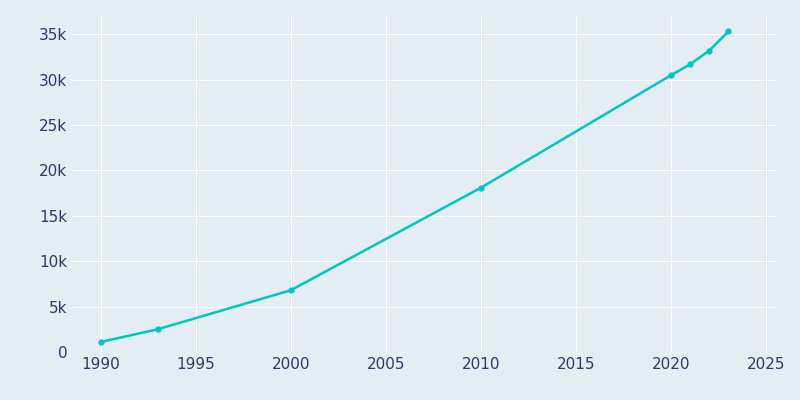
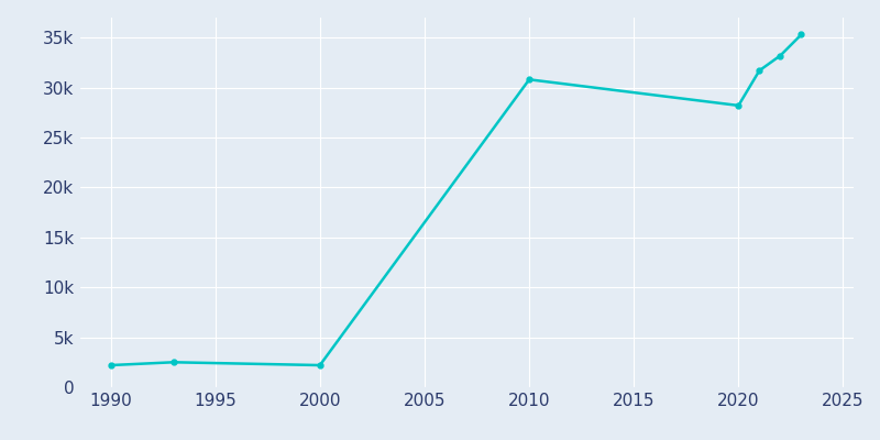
1990: 1.1k -> 2.2k
2000: 6.8k -> 2.2k
2010: 18.1k -> 30.8k
2020: 30.5k -> 28.2k
